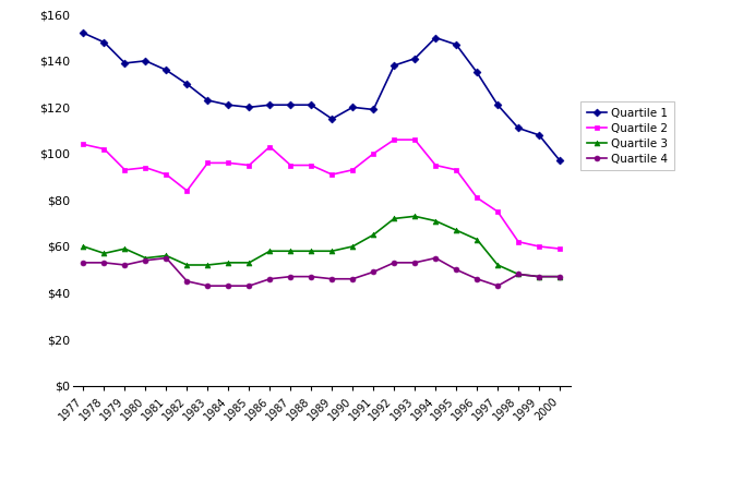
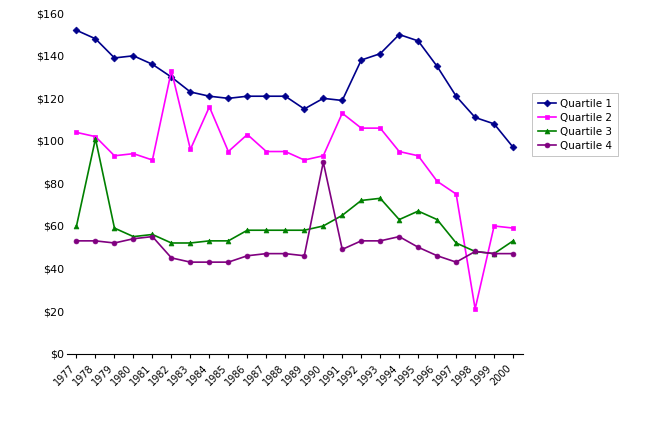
Quartile 3/1978: $57 -> $101
Quartile 2/1982: $84 -> $133
Quartile 2/1984: $96 -> $116
Quartile 4/1990: $46 -> $90
Quartile 2/1991: $100 -> $113
Quartile 3/1994: $71 -> $63
Quartile 2/1998: $62 -> $21
Quartile 3/2000: $47 -> $53
